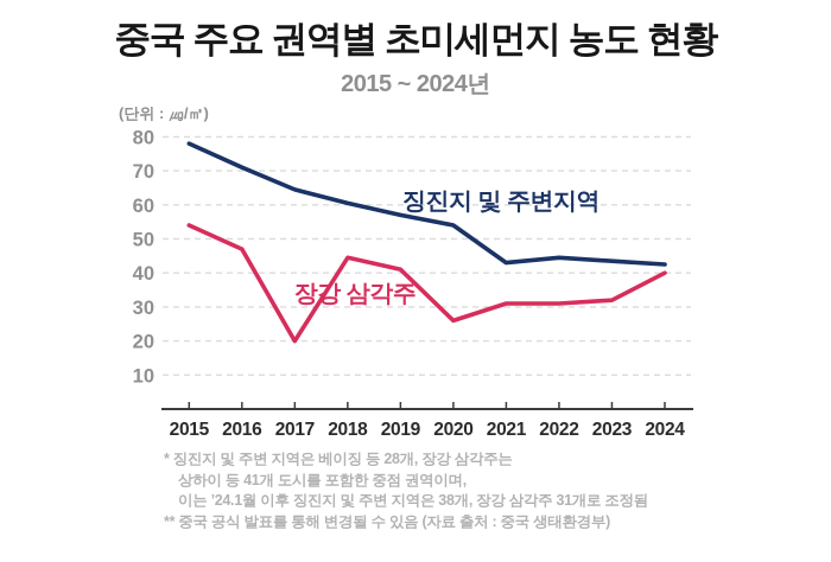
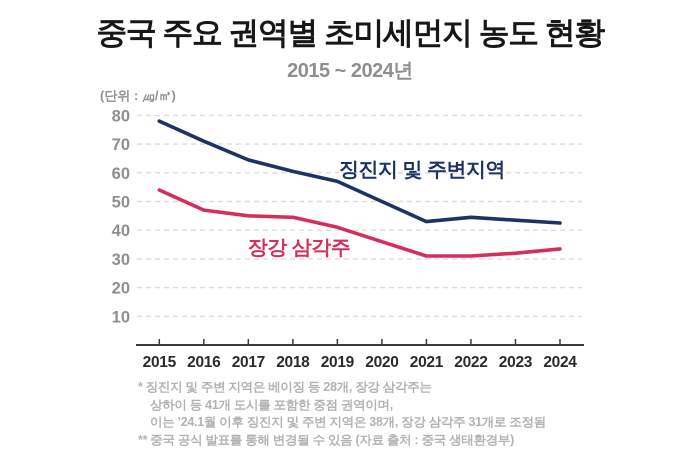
장강 삼각주/2017: 20 -> 45
징진지 및 주변지역/2020: 54 -> 50
장강 삼각주/2020: 26 -> 36
장강 삼각주/2024: 40 -> 34
